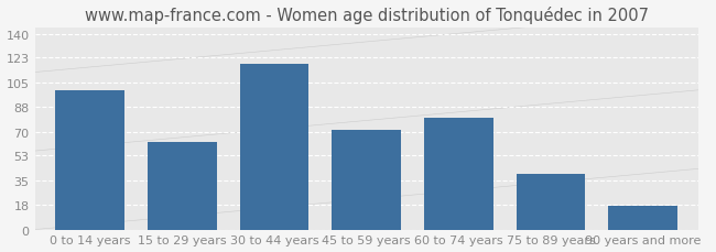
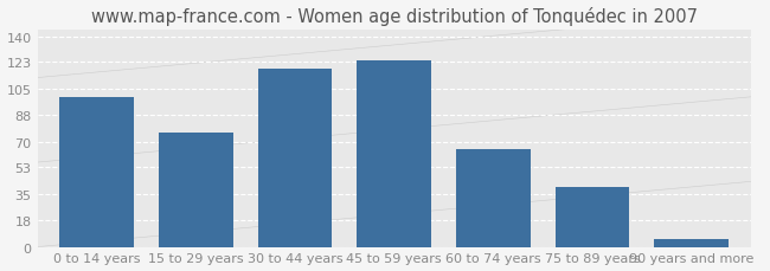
15 to 29 years: 63 -> 76
45 to 59 years: 71 -> 124
60 to 74 years: 80 -> 65
90 years and more: 17 -> 5
